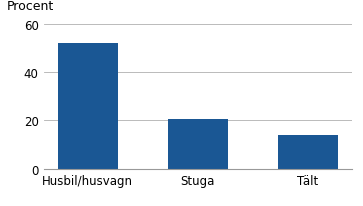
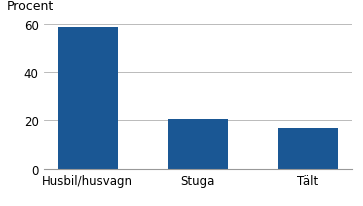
Husbil/husvagn: 52.0 -> 58.5
Tält: 14.0 -> 17.0
